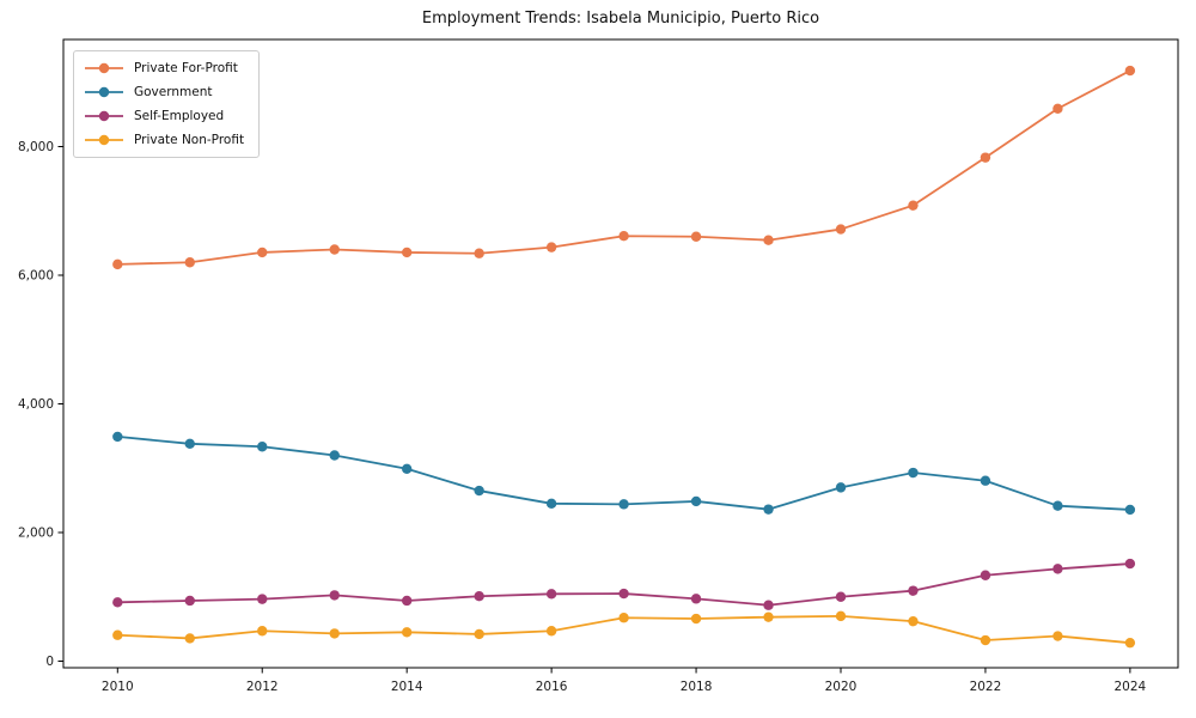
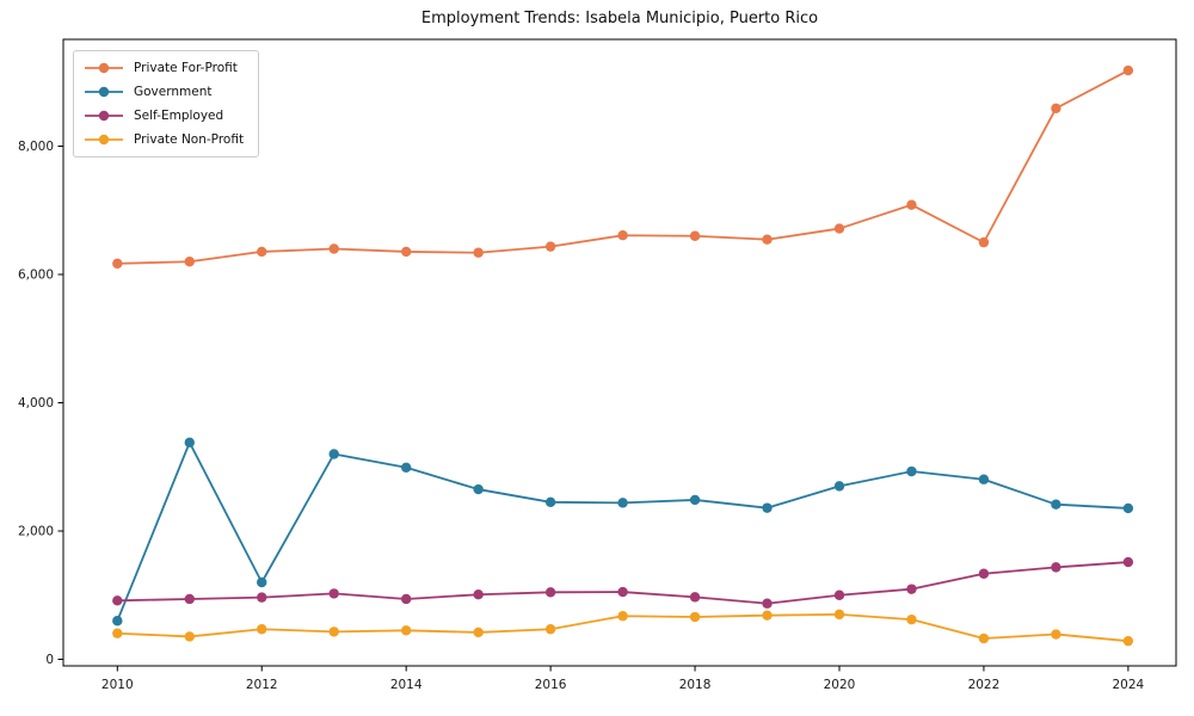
Government/2010: 3500 -> 600
Government/2012: 3300 -> 1200
Private For-Profit/2022: 7800 -> 6500
